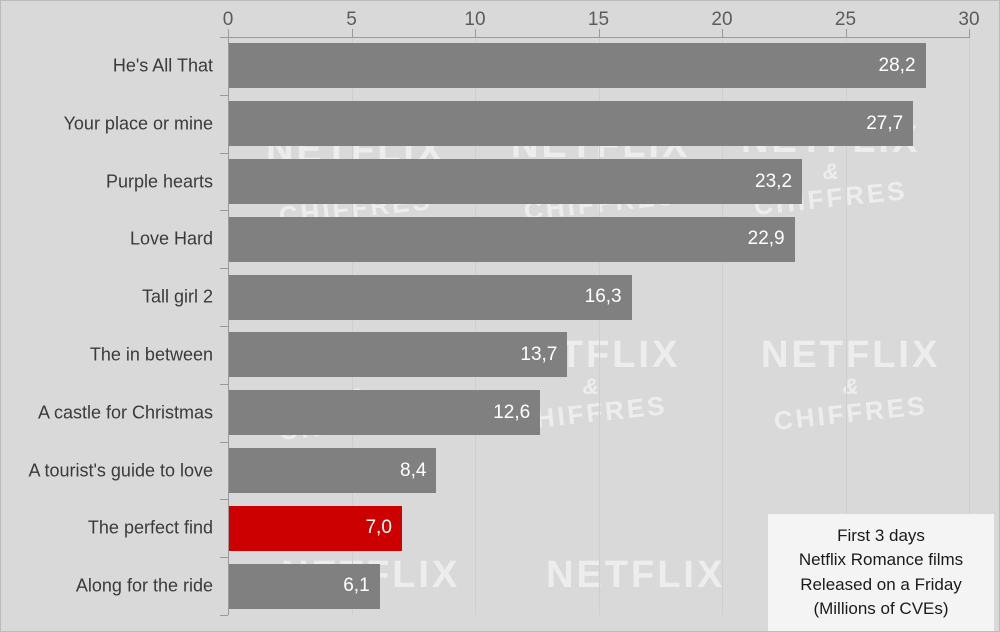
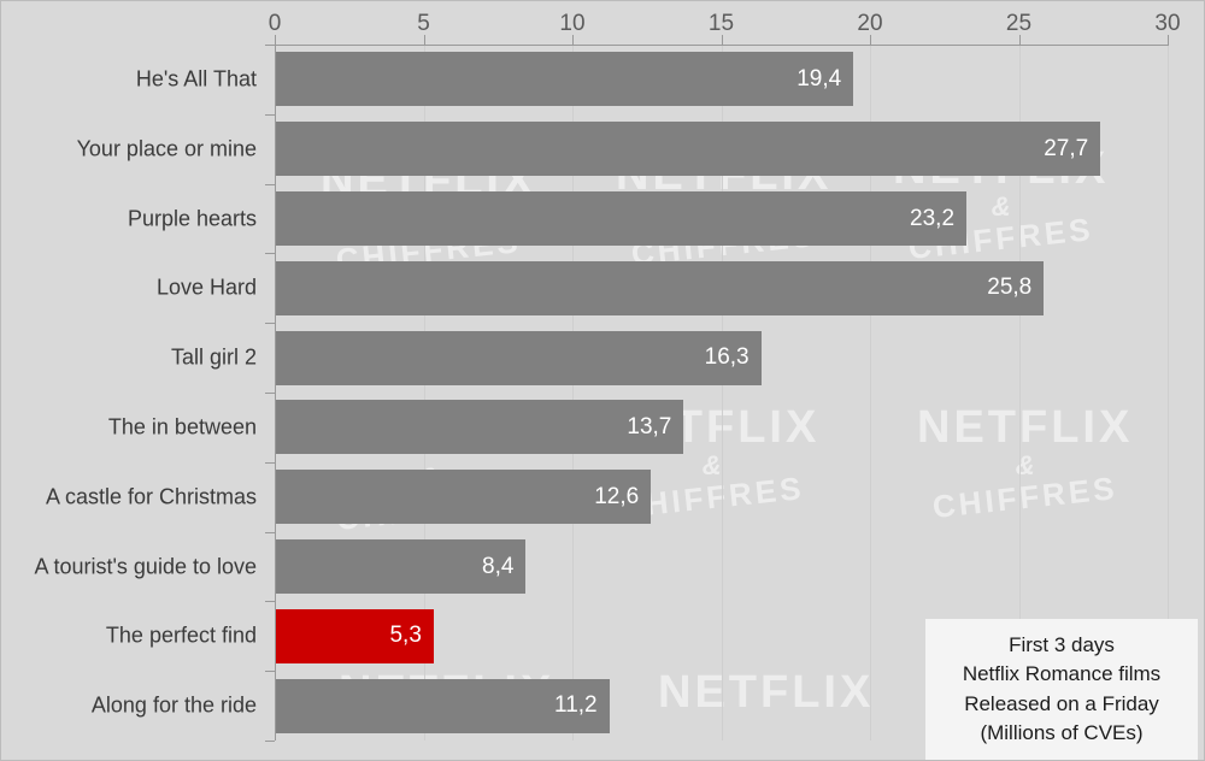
He's All That: 28,2 -> 19,4
Love Hard: 22,9 -> 25,8
The perfect find: 7,0 -> 5,3
Along for the ride: 6,1 -> 11,2
